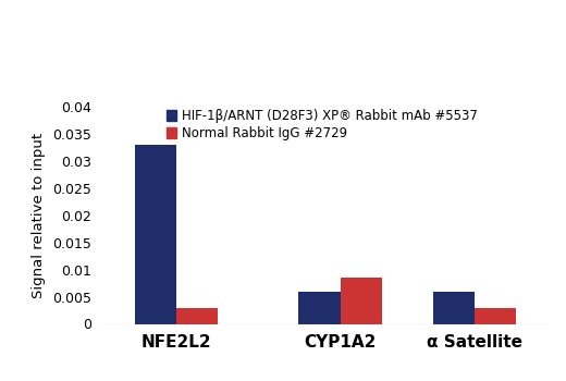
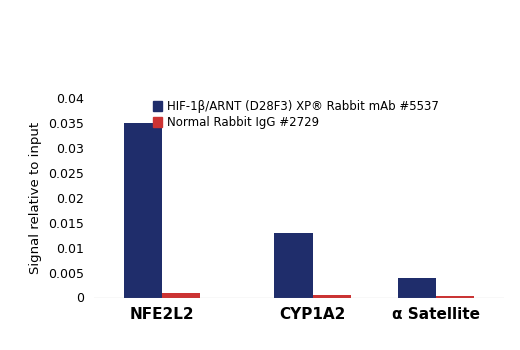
HIF-1β/ARNT (D28F3) XP® Rabbit mAb #5537/NFE2L2: 0.033 -> 0.035
Normal Rabbit IgG #2729/NFE2L2: 0.0030 -> 0.0010
HIF-1β/ARNT (D28F3) XP® Rabbit mAb #5537/CYP1A2: 0.006 -> 0.013
Normal Rabbit IgG #2729/CYP1A2: 0.0085 -> 0.0004
HIF-1β/ARNT (D28F3) XP® Rabbit mAb #5537/α Satellite: 0.006 -> 0.004
Normal Rabbit IgG #2729/α Satellite: 0.0030 -> 0.0003
